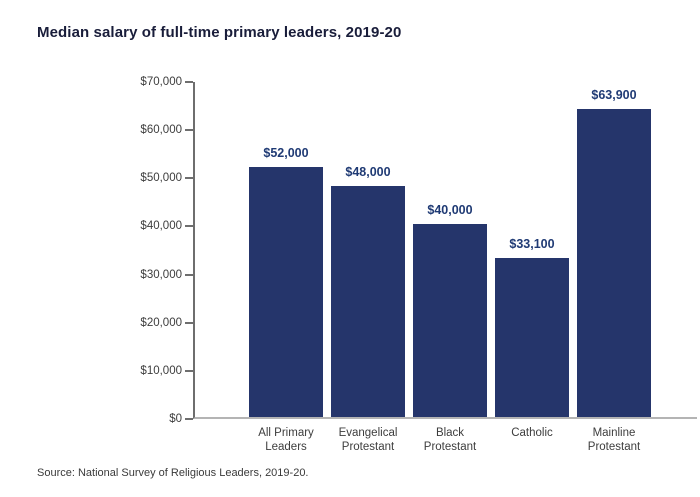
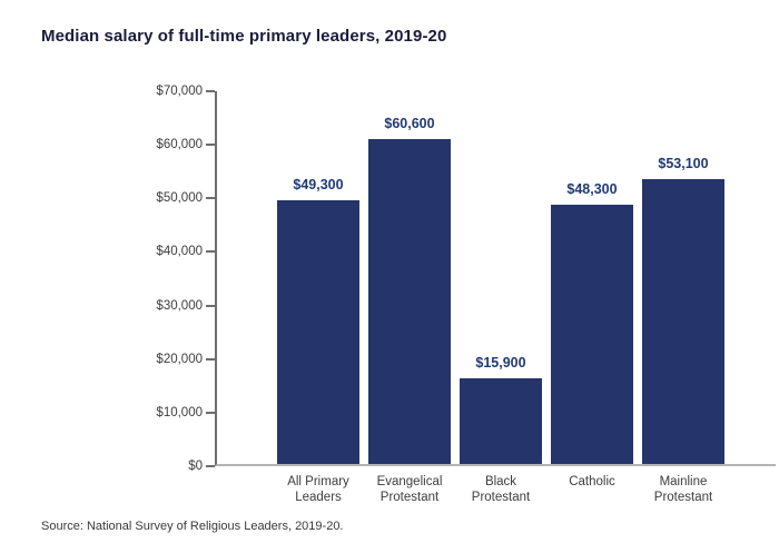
All Primary Leaders: $52,000 -> $49,300
Evangelical Protestant: $48,000 -> $60,600
Black Protestant: $40,000 -> $15,900
Catholic: $33,100 -> $48,300
Mainline Protestant: $63,900 -> $53,100
